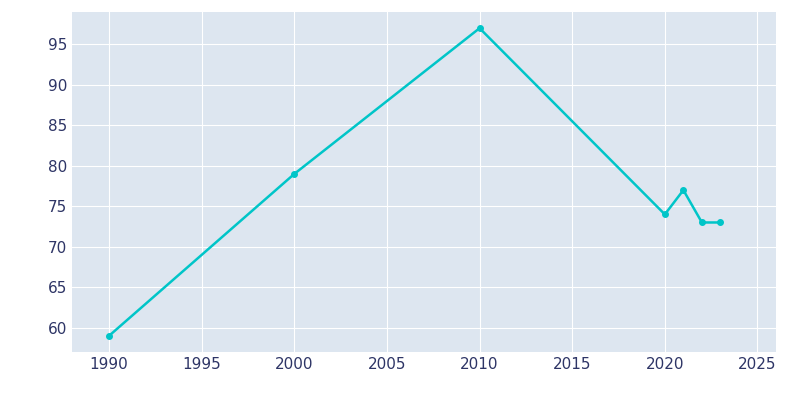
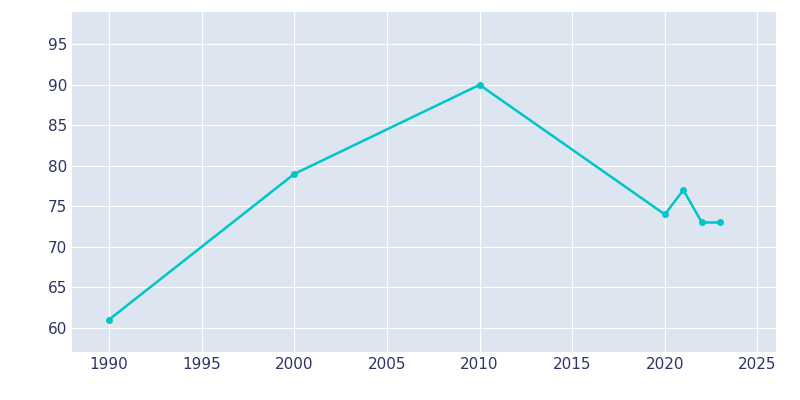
1990: 59 -> 61
2010: 97 -> 90
